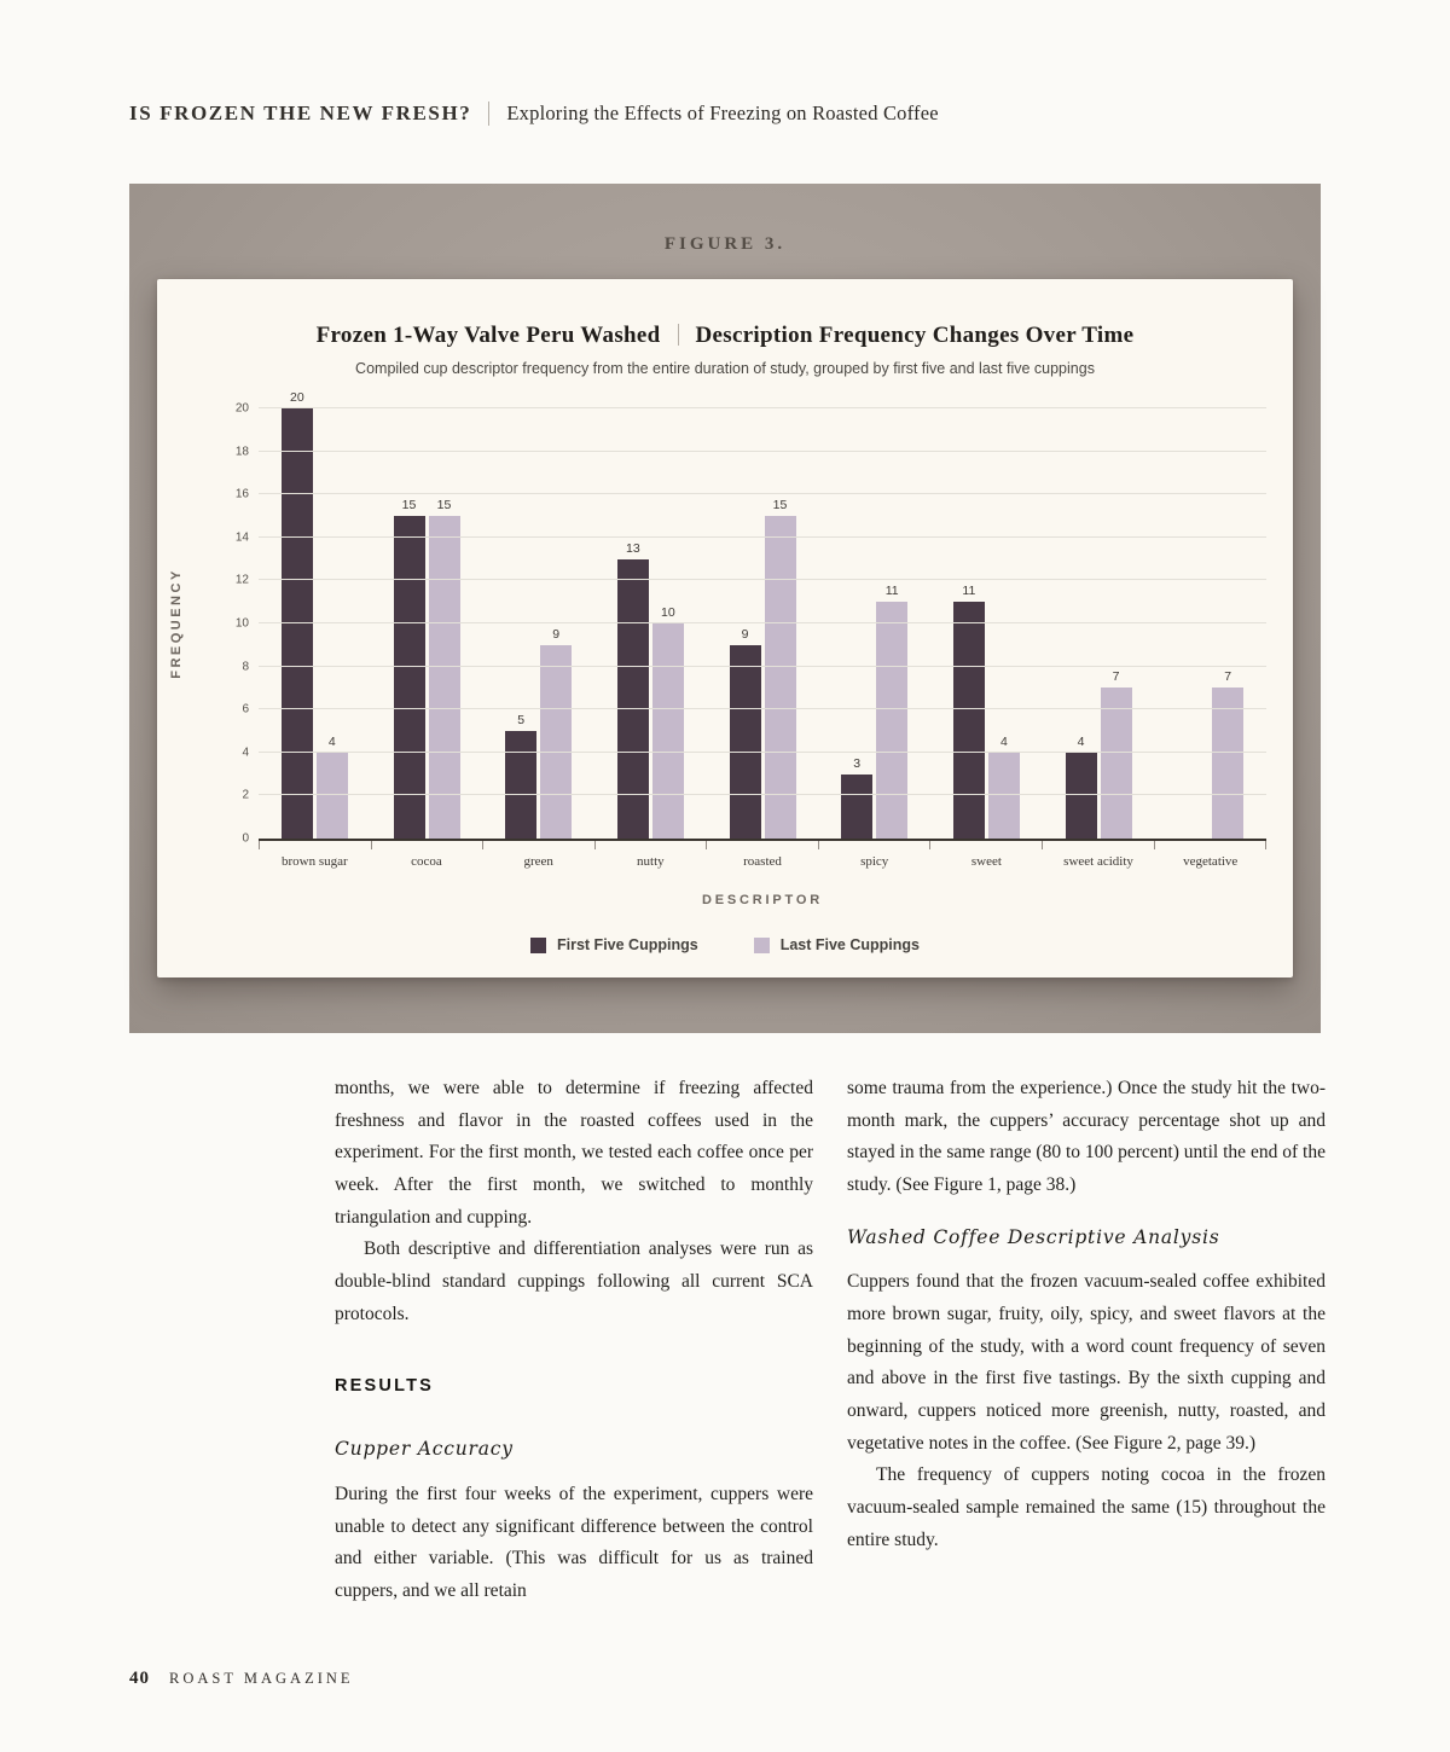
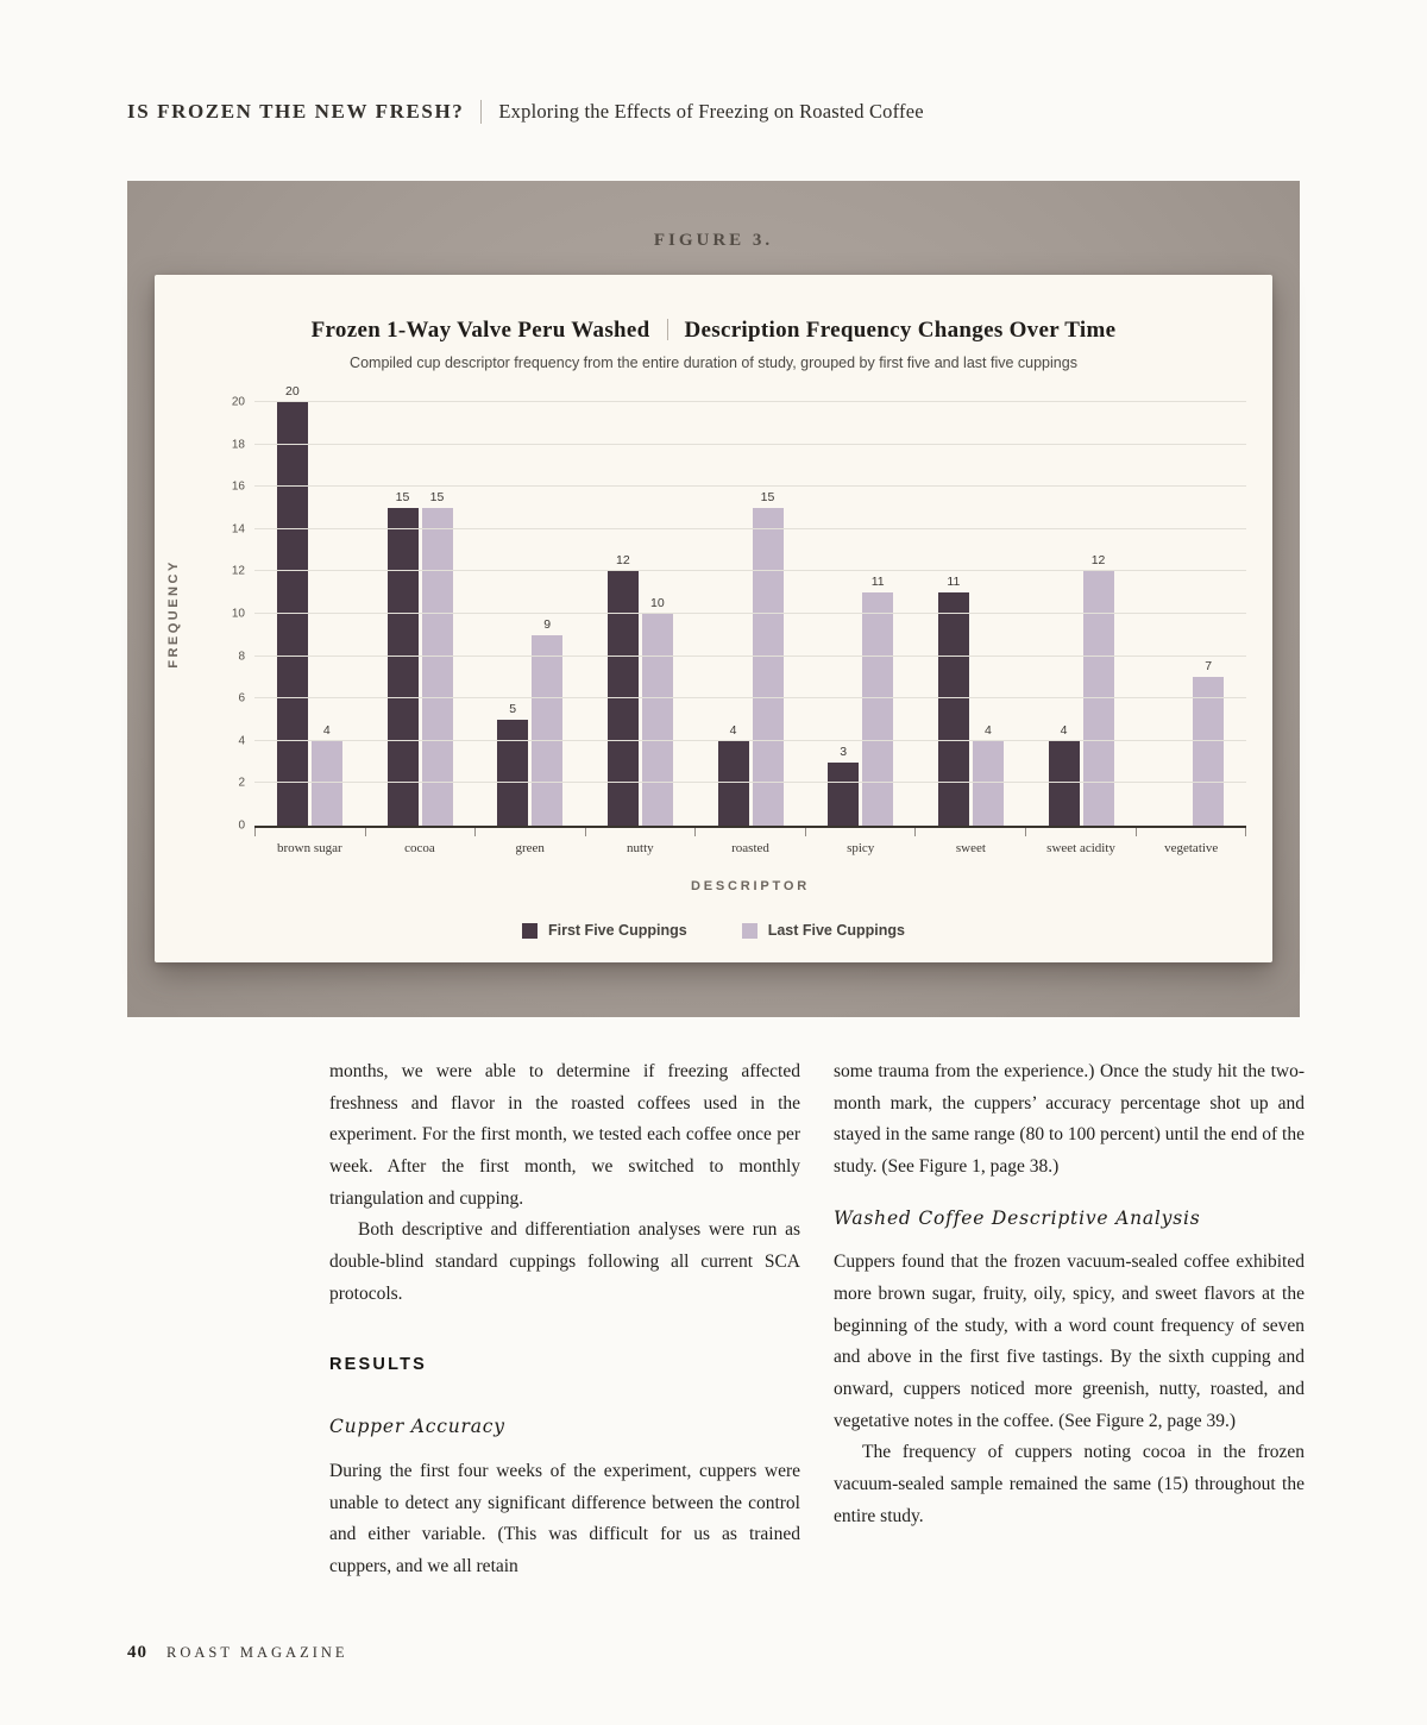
First Five Cuppings/nutty: 13 -> 12
First Five Cuppings/roasted: 9 -> 4
Last Five Cuppings/sweet acidity: 7 -> 12
